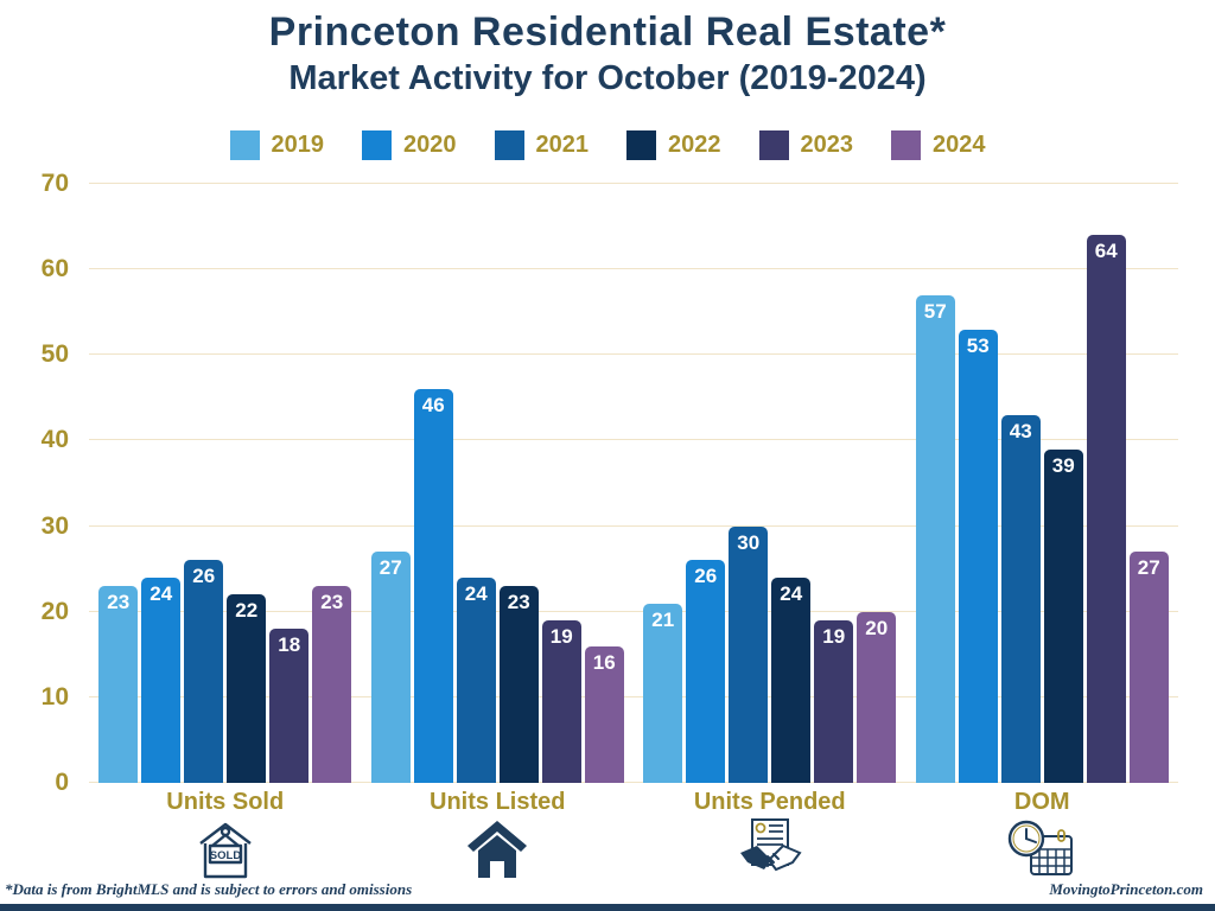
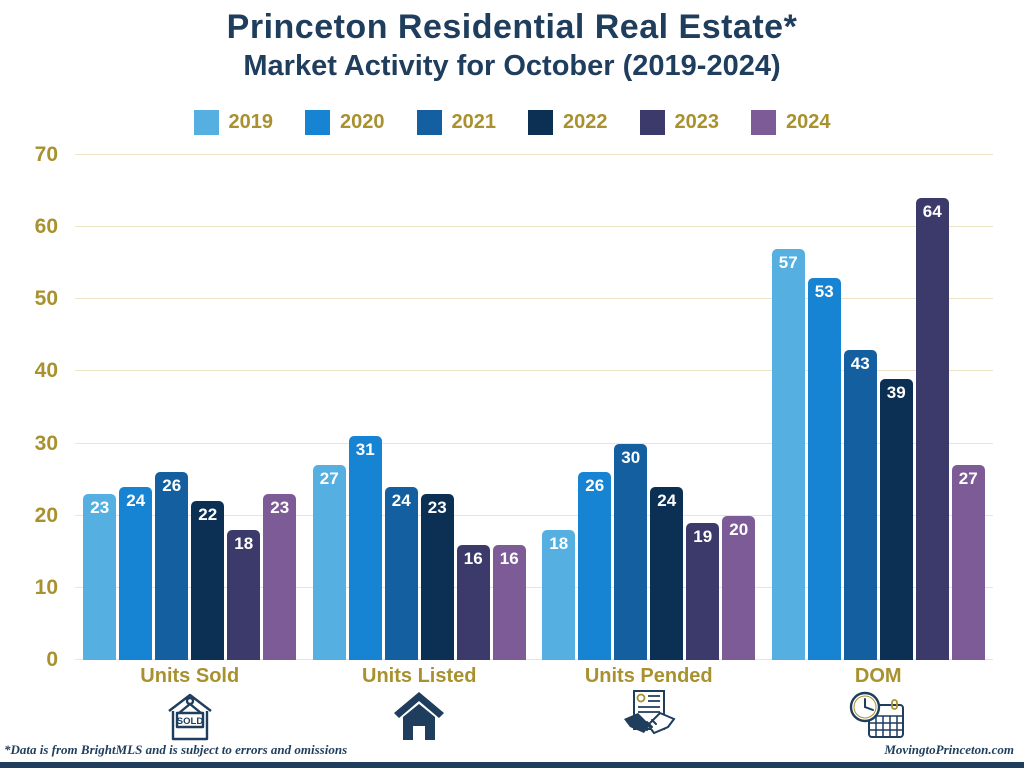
2020/Units Listed: 46 -> 31
2023/Units Listed: 19 -> 16
2019/Units Pended: 21 -> 18
